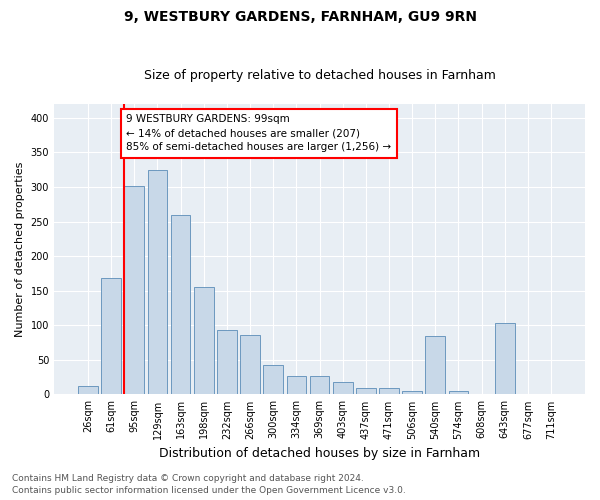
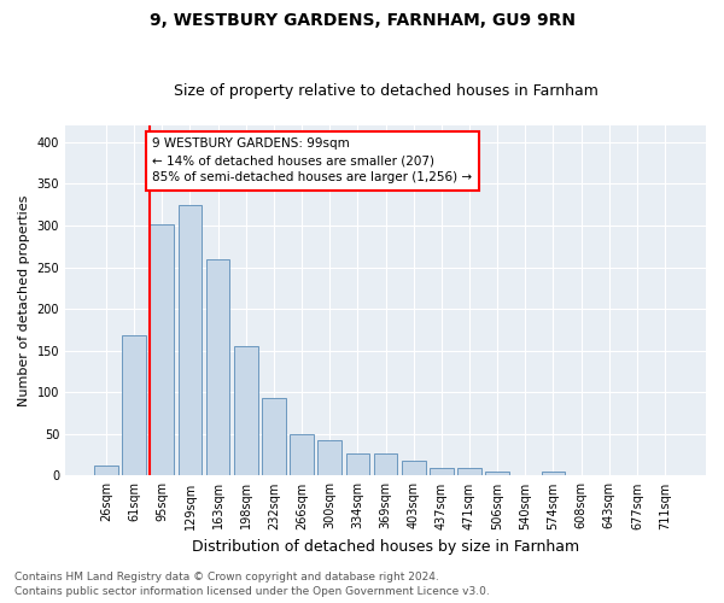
266sqm: 86 -> 50
540sqm: 84 -> 1
643sqm: 104 -> 1
